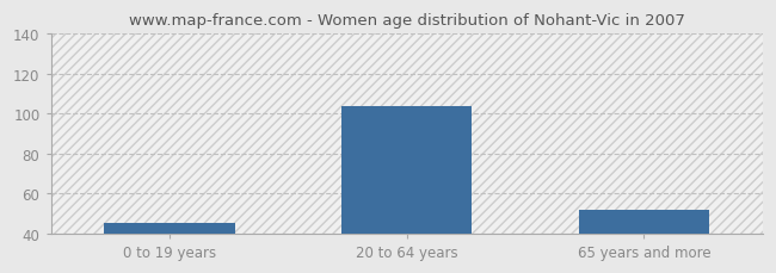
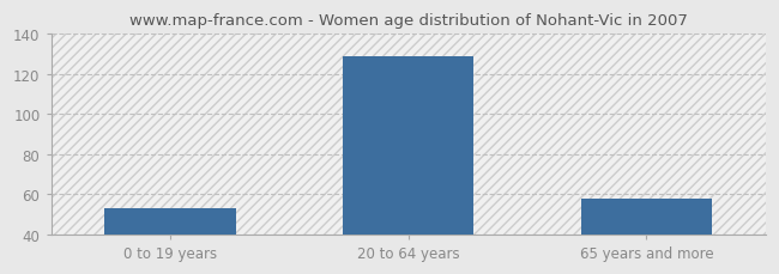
0 to 19 years: 45 -> 53
20 to 64 years: 104 -> 129
65 years and more: 52 -> 58
